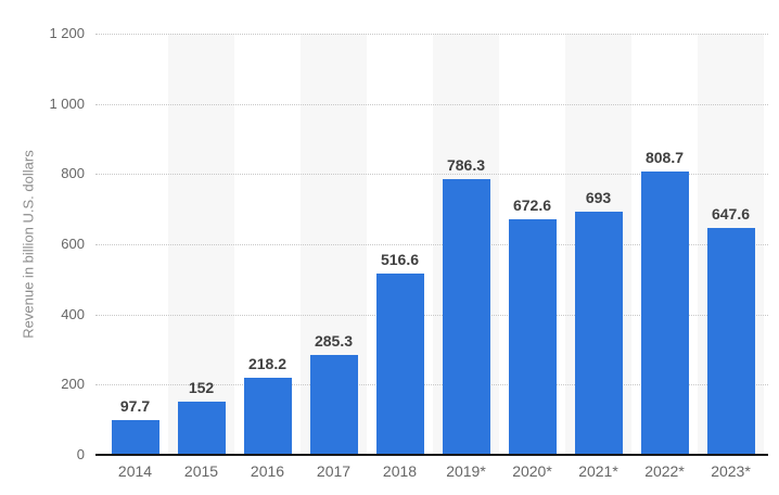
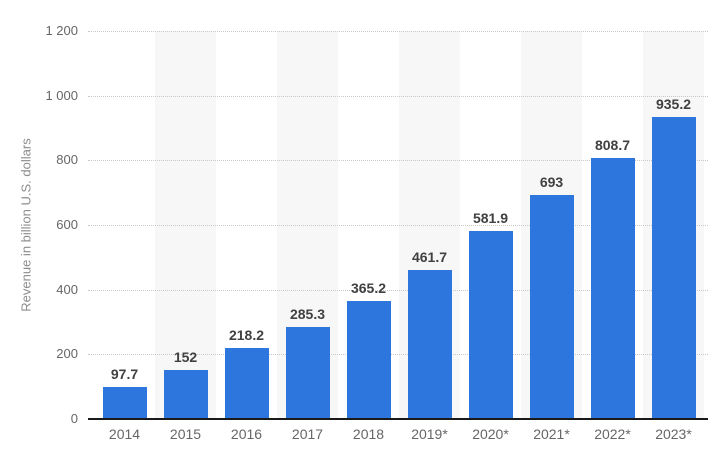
2018: 516.6 -> 365.2
2019*: 786.3 -> 461.7
2020*: 672.6 -> 581.9
2023*: 647.6 -> 935.2
